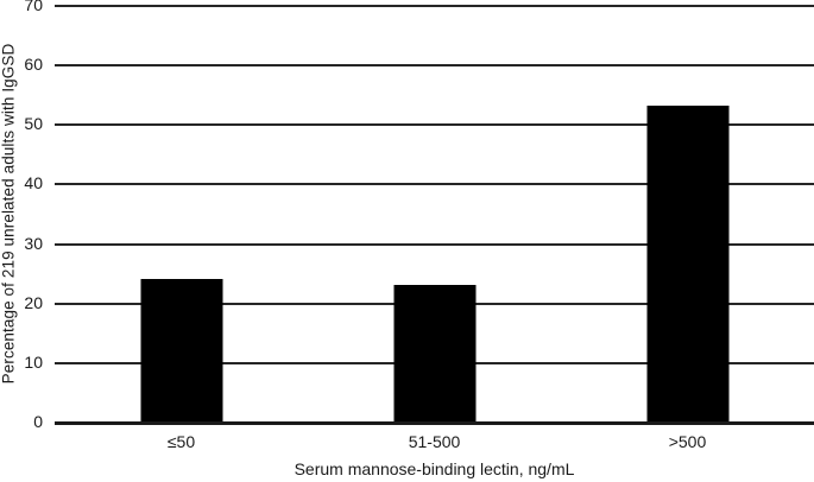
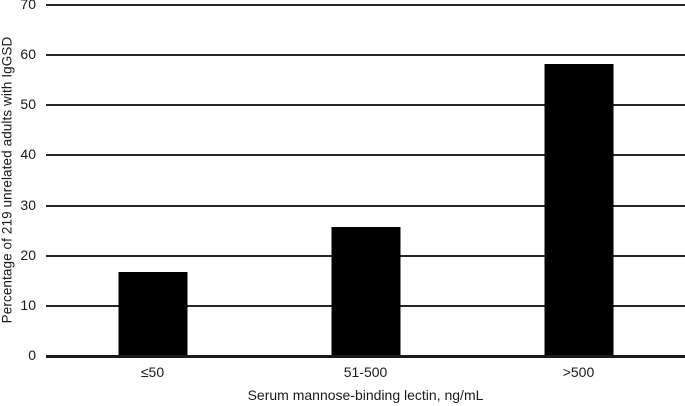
≤50: 24 -> 16
51-500: 23 -> 26
>500: 53 -> 58
